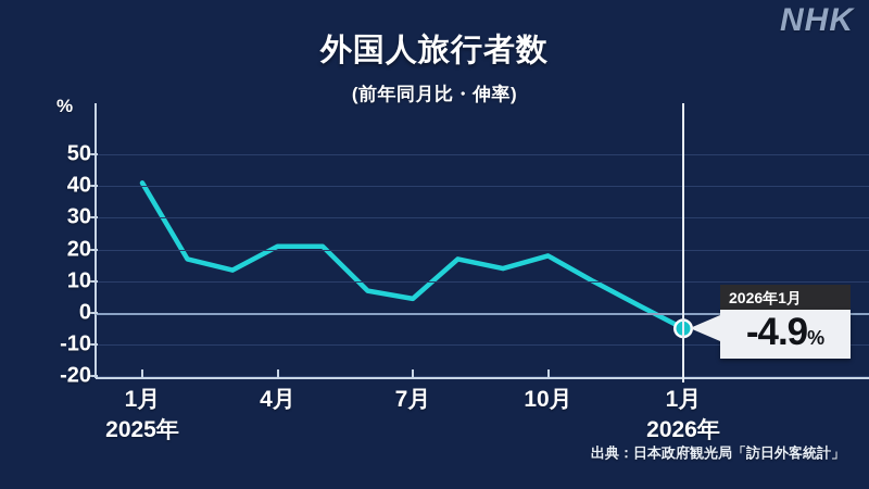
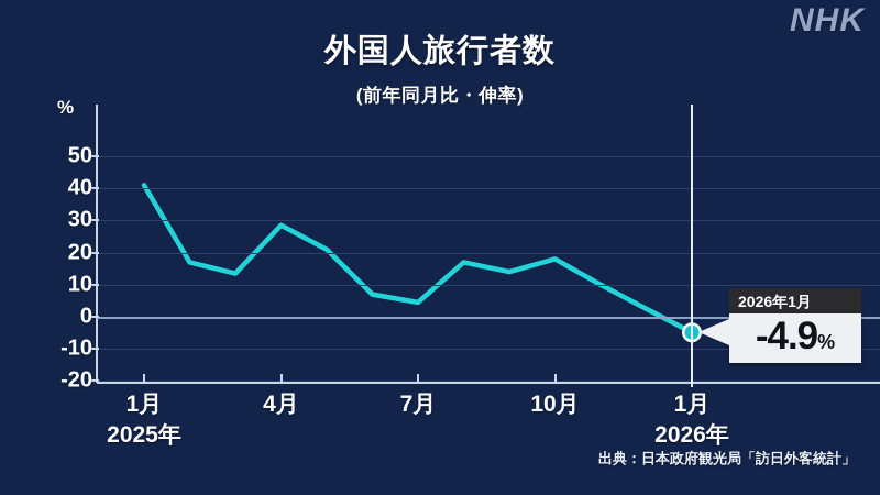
2025年4月: 21 -> 28
